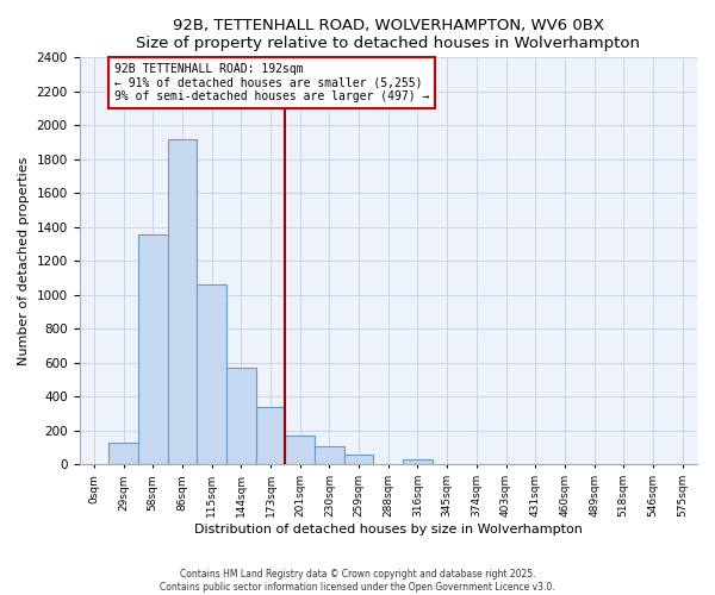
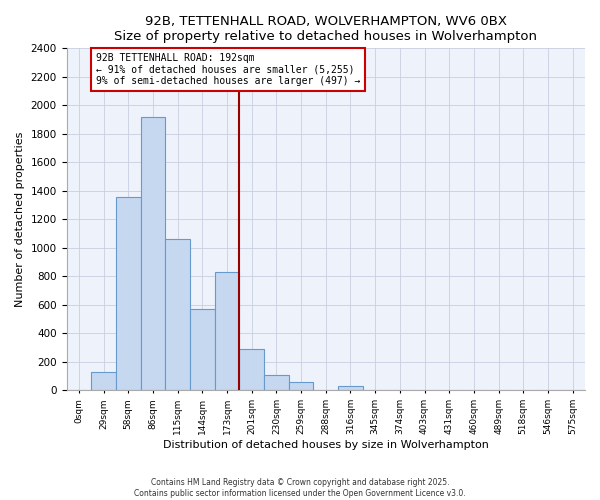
173sqm: 340 -> 830
201sqm: 170 -> 290
